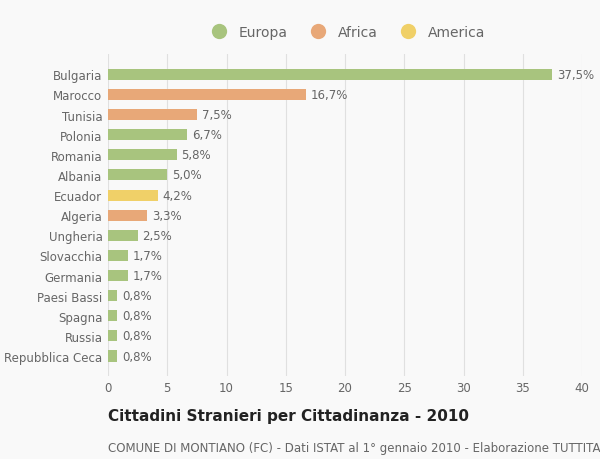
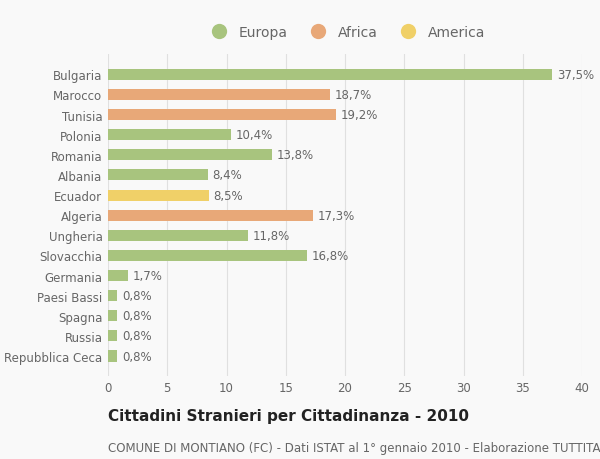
Marocco: 16,7% -> 18,7%
Tunisia: 7,5% -> 19,2%
Polonia: 6,7% -> 10,4%
Romania: 5,8% -> 13,8%
Albania: 5,0% -> 8,4%
Ecuador: 4,2% -> 8,5%
Algeria: 3,3% -> 17,3%
Ungheria: 2,5% -> 11,8%
Slovacchia: 1,7% -> 16,8%
